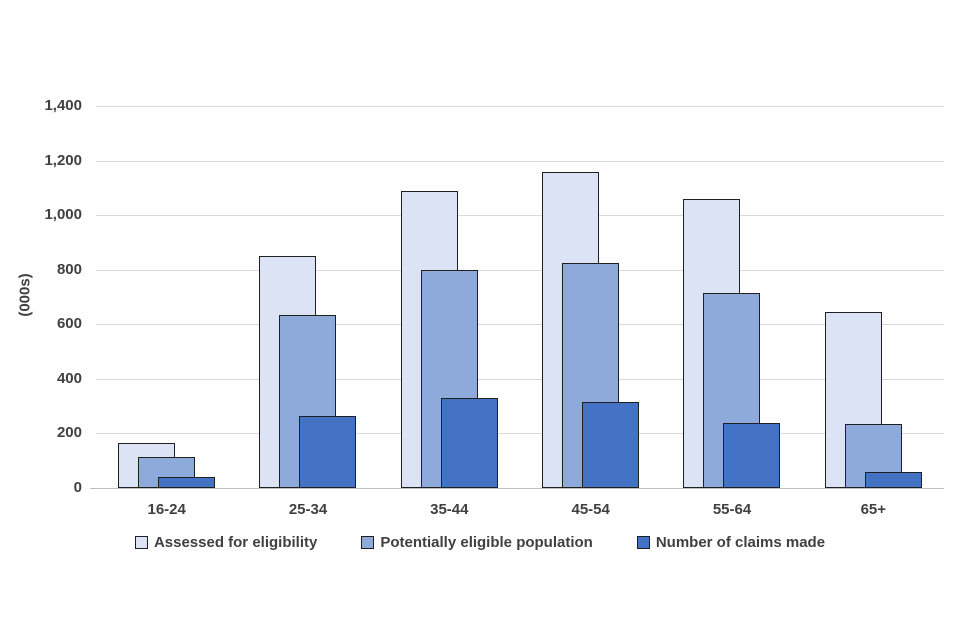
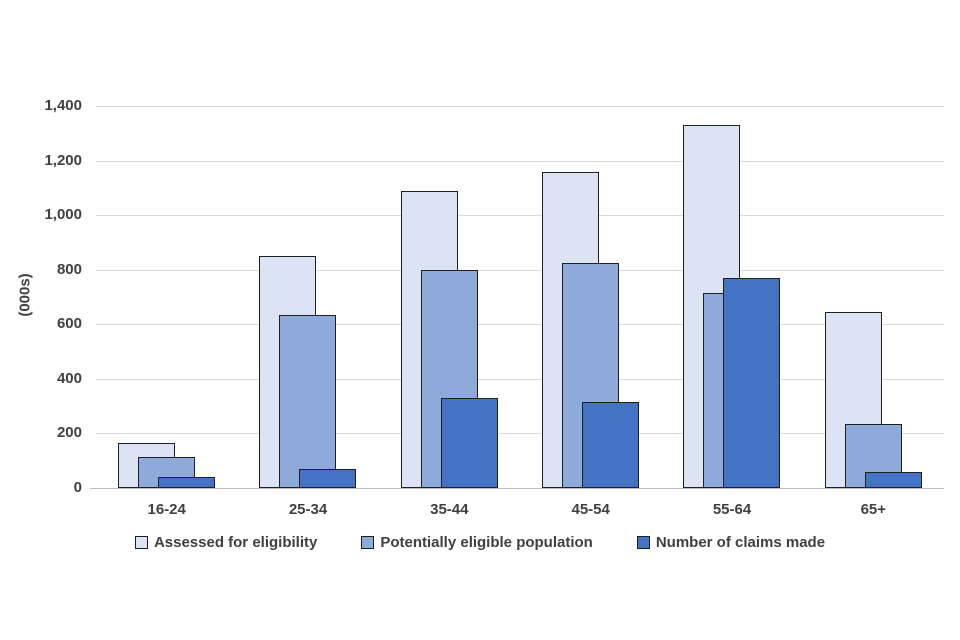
Number of claims made/25-34: 260 -> 70
Assessed for eligibility/55-64: 1060 -> 1330
Number of claims made/55-64: 240 -> 770
